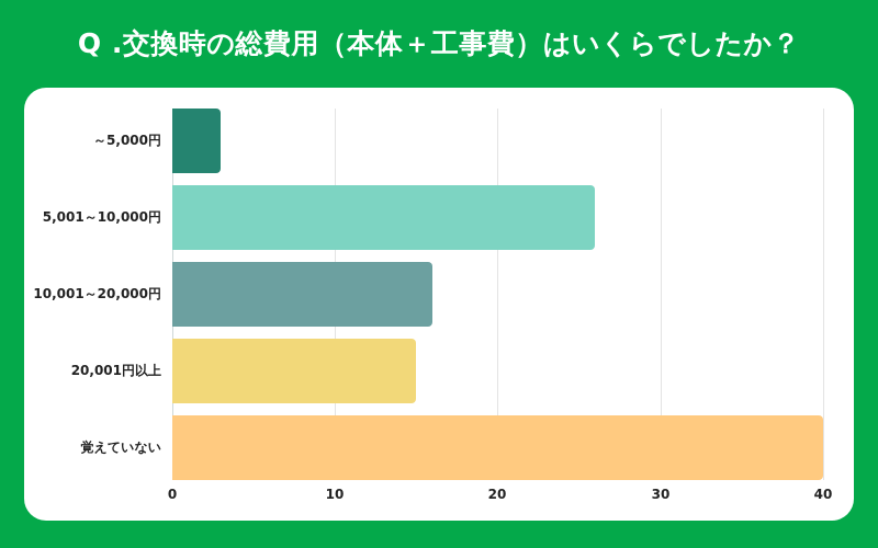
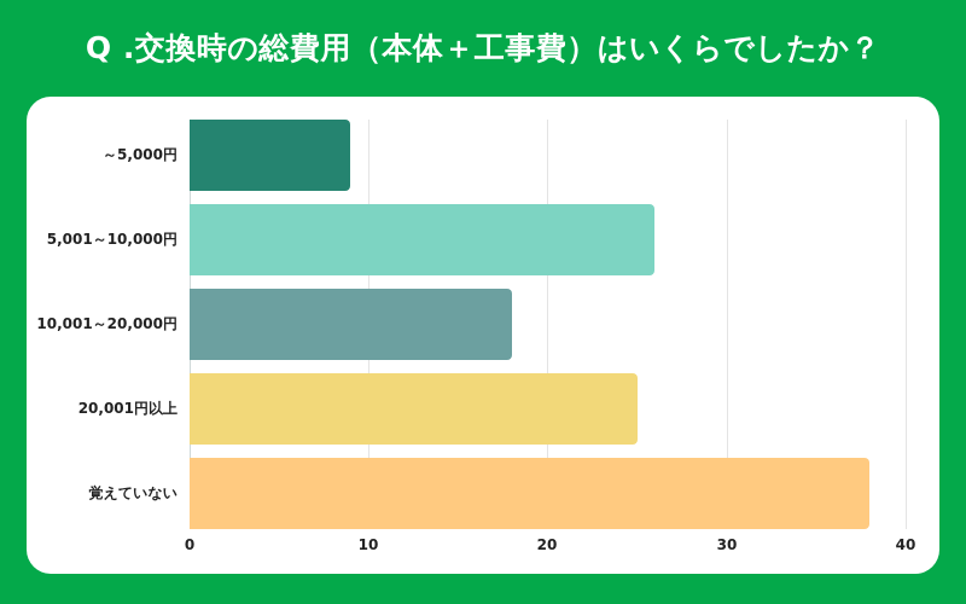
～5,000円: 3 -> 9
10,001～20,000円: 16 -> 18
20,001円以上: 15 -> 25
覚えていない: 40 -> 38
